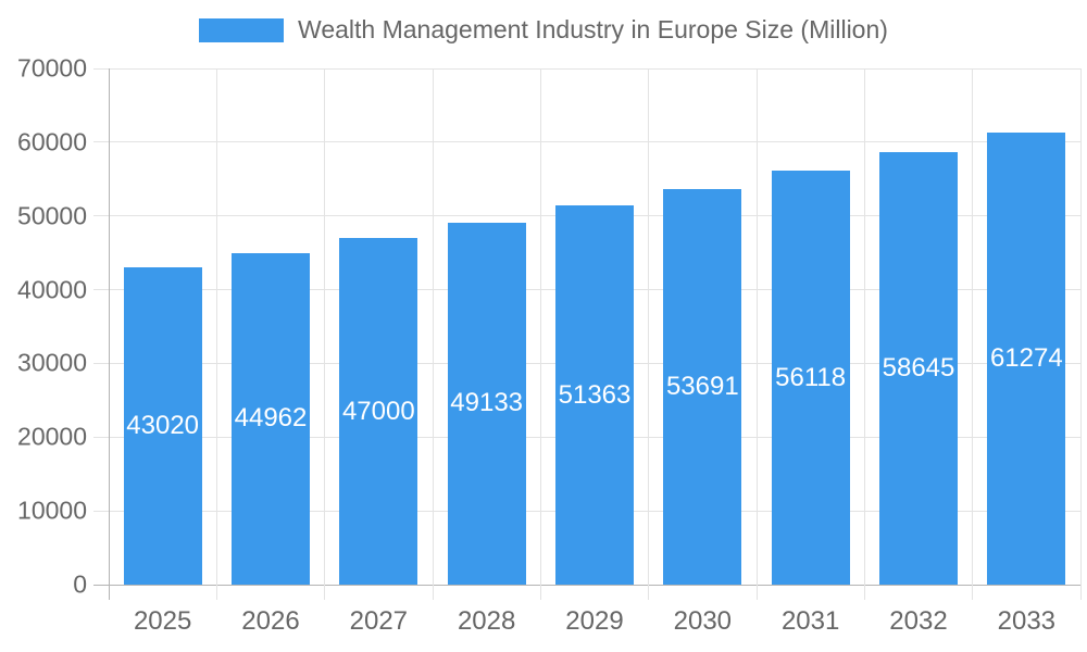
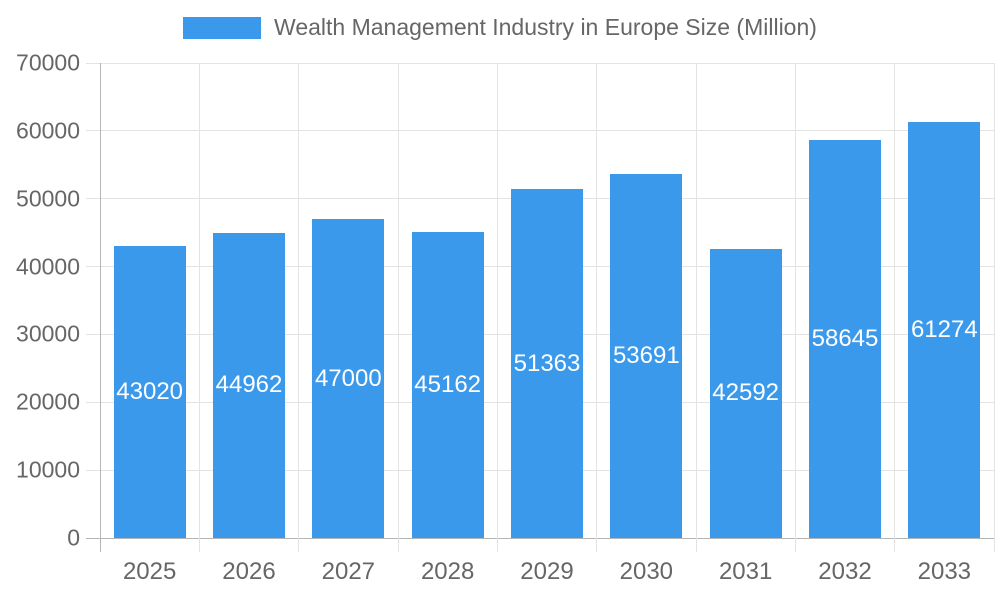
2028: 49133 -> 45162
2031: 56118 -> 42592
